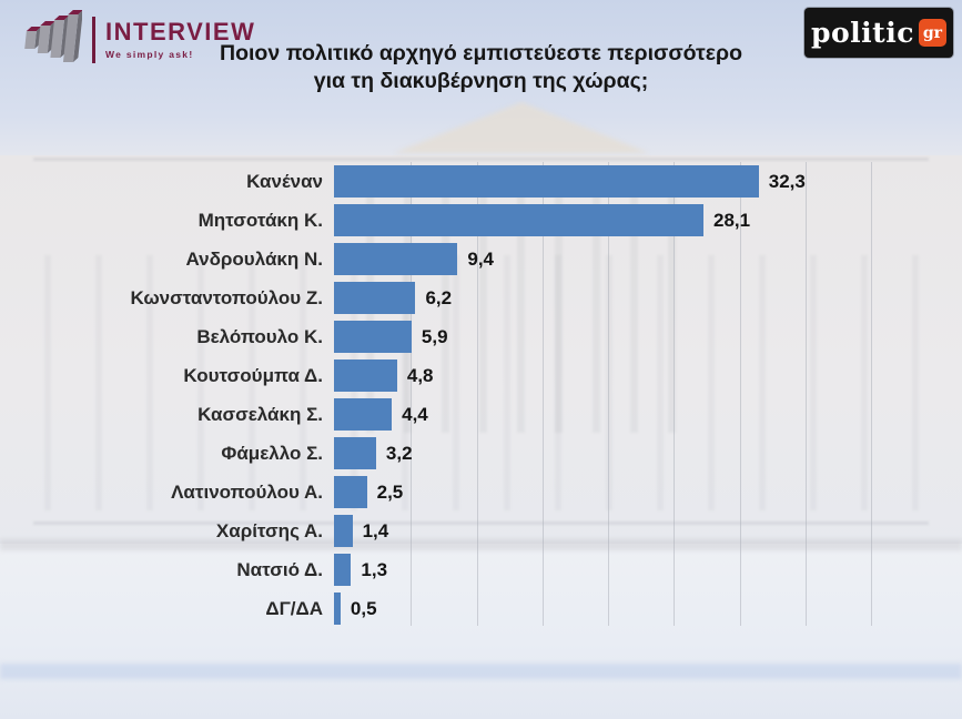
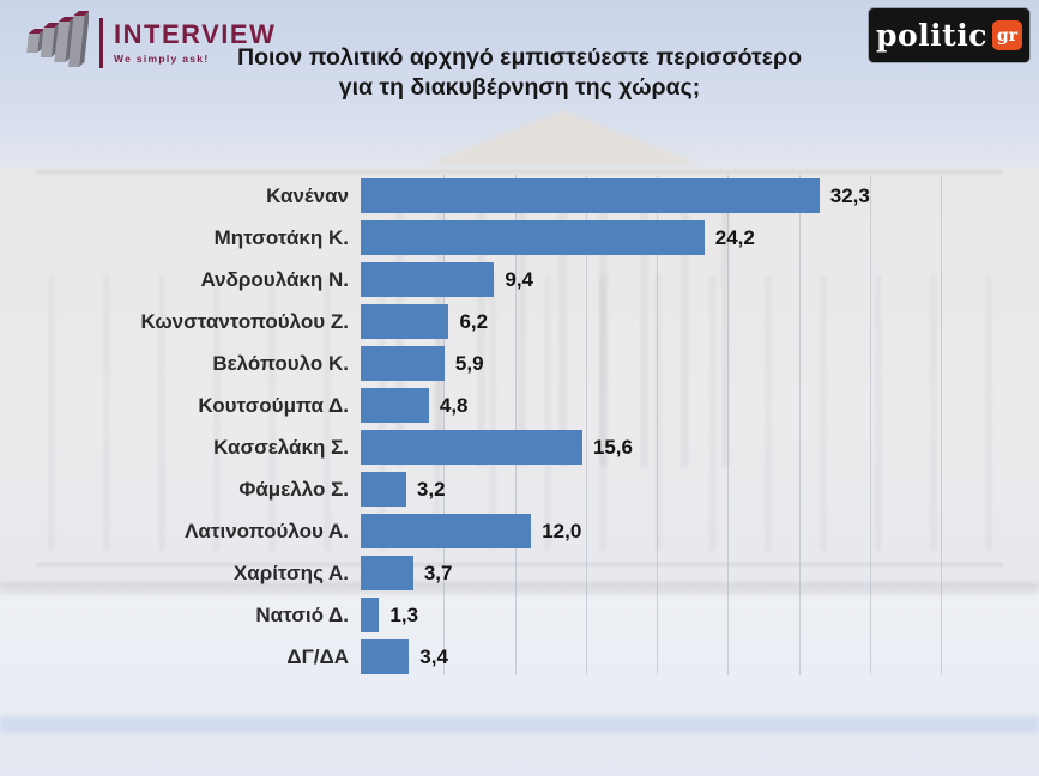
Μητσοτάκη Κ.: 28,1 -> 24,2
Κασσελάκη Σ.: 4,4 -> 15,6
Λατινοπούλου Α.: 2,5 -> 12,0
Χαρίτσης Α.: 1,4 -> 3,7
ΔΓ/ΔΑ: 0,5 -> 3,4
